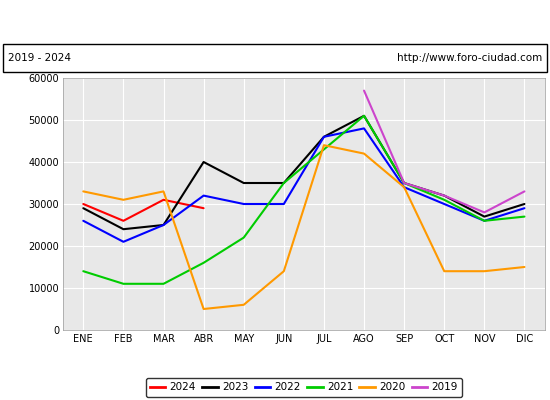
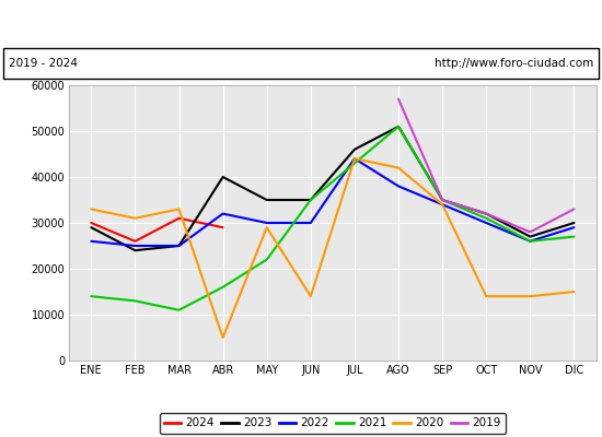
2022/FEB: 21000 -> 25000
2021/FEB: 11000 -> 13000
2020/MAY: 6000 -> 29000
2022/JUL: 46000 -> 44000
2022/AGO: 48000 -> 38000
